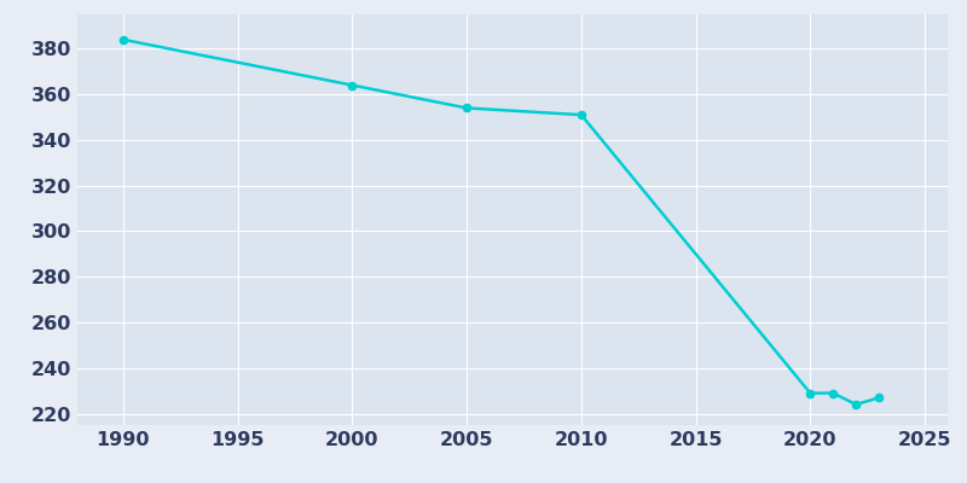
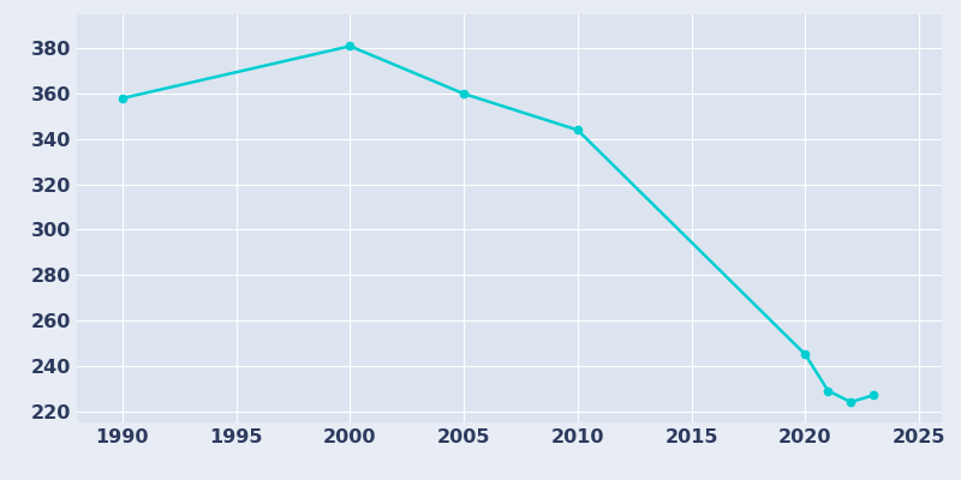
1990: 384 -> 358
2000: 364 -> 381
2005: 354 -> 360
2010: 351 -> 344
2020: 229 -> 245
